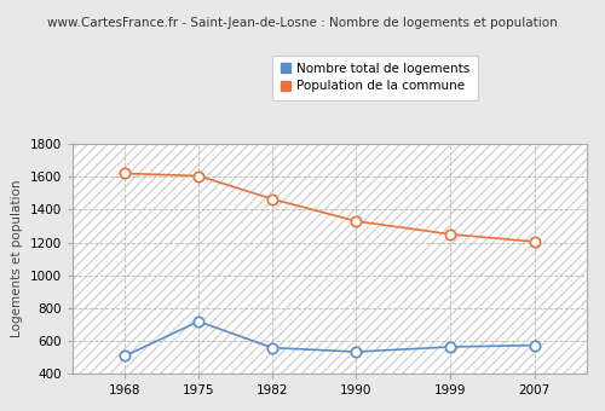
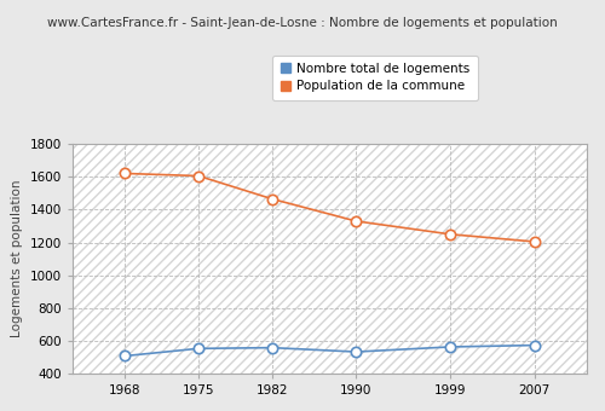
Nombre total de logements/1975: 720 -> 560
